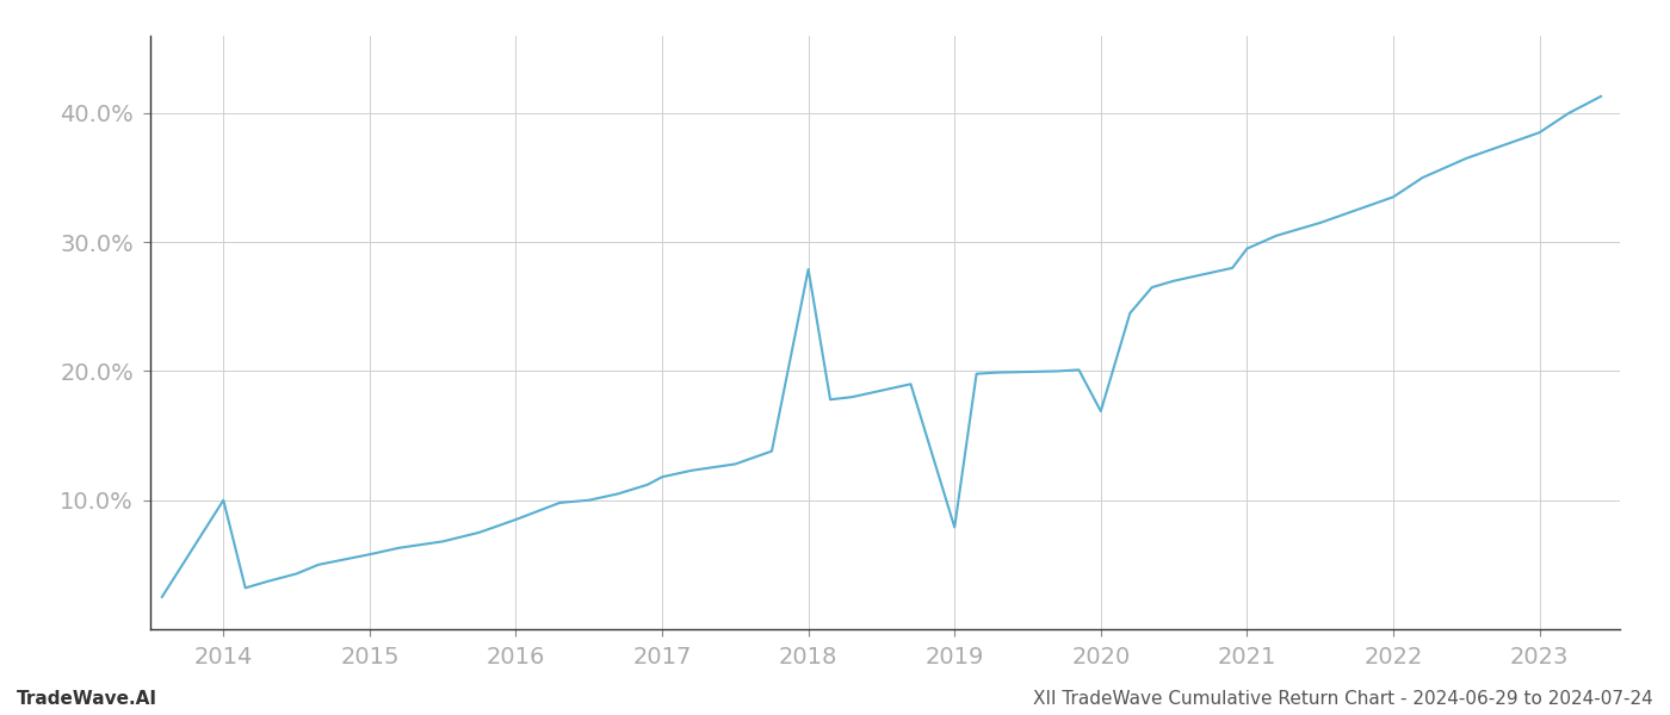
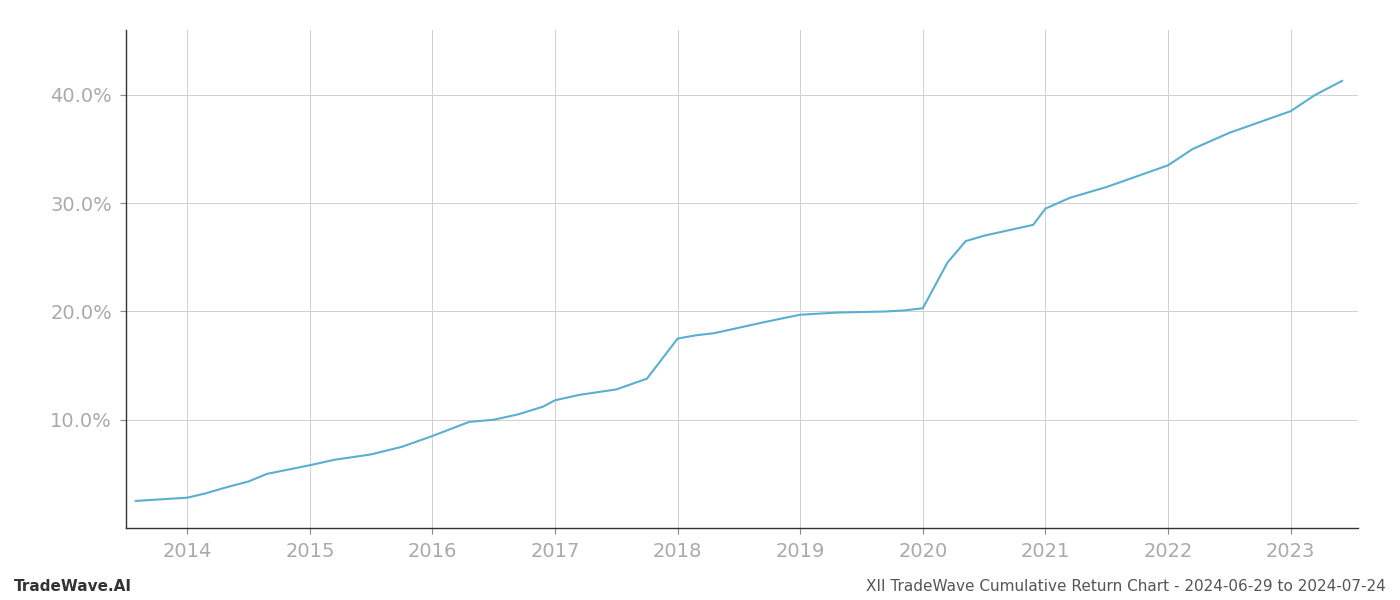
2014: 10.0% -> 2.8%
2018: 27.9% -> 17.5%
2019: 7.9% -> 19.7%
2020: 16.9% -> 20.3%
